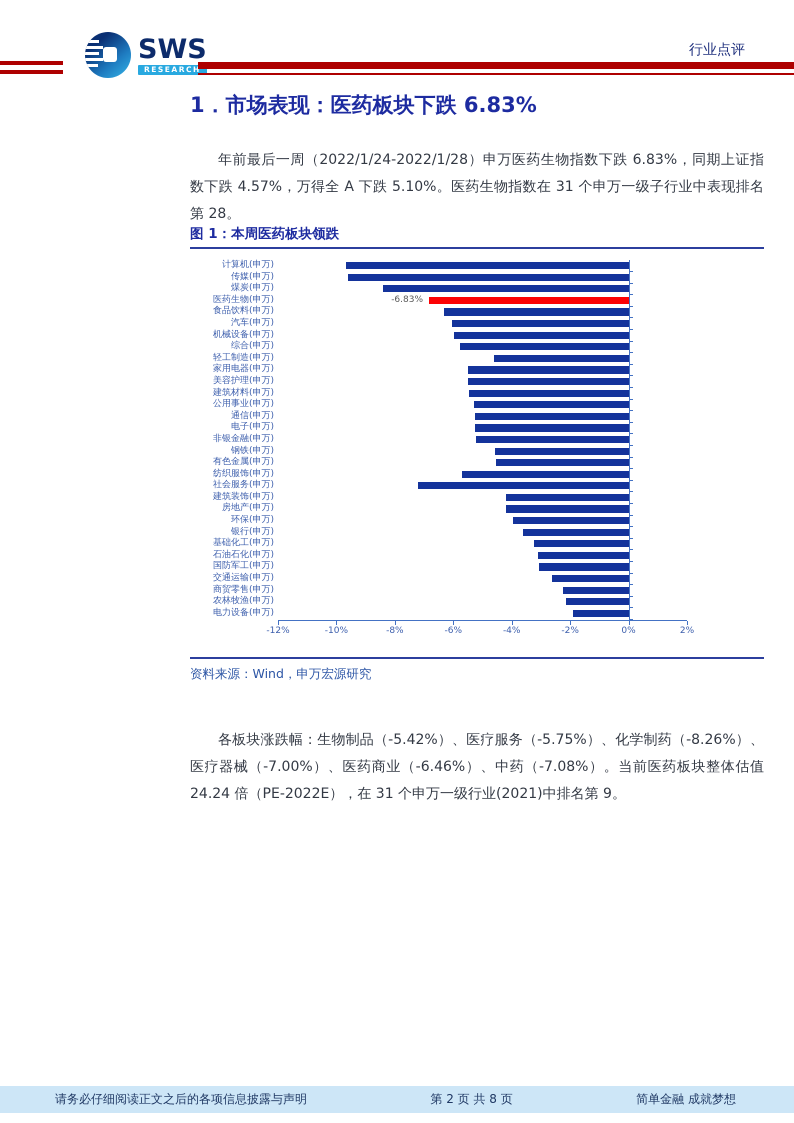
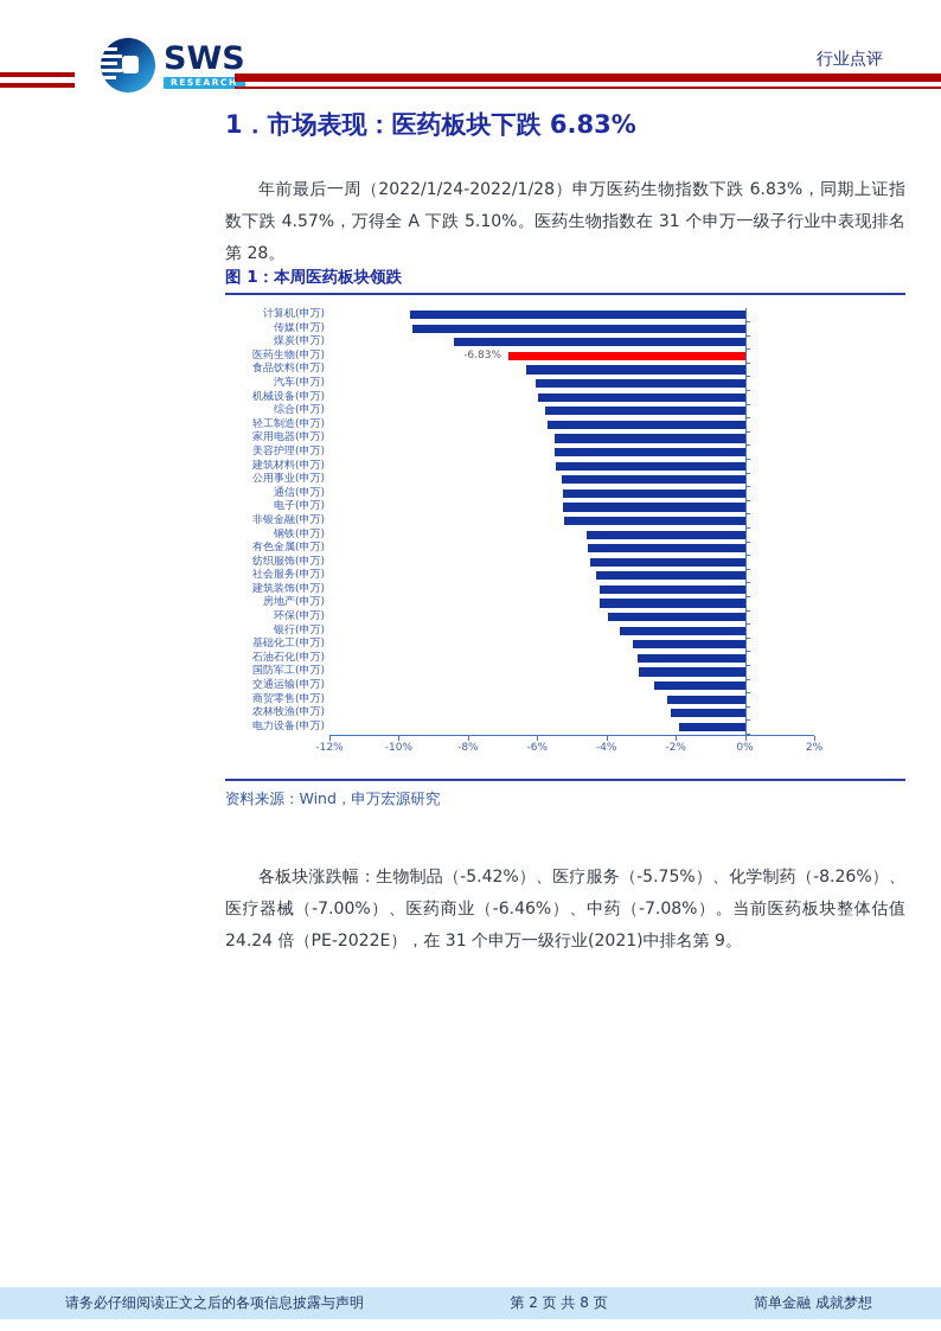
轻工制造(申万): -4.6% -> -5.7%
纺织服饰(申万): -5.7% -> -4.5%
社会服务(申万): -7.2% -> -4.3%
